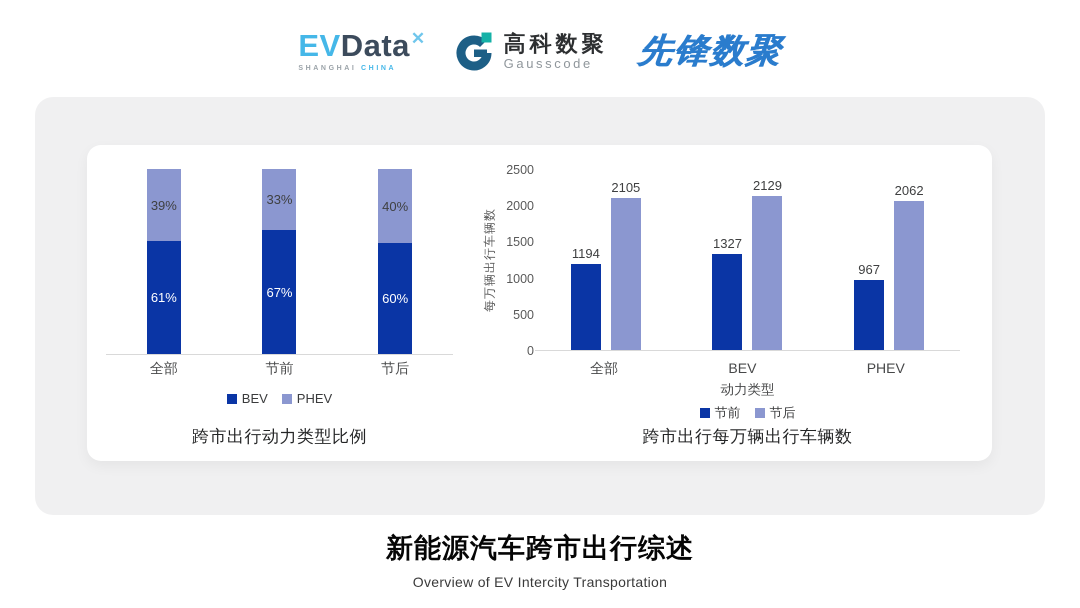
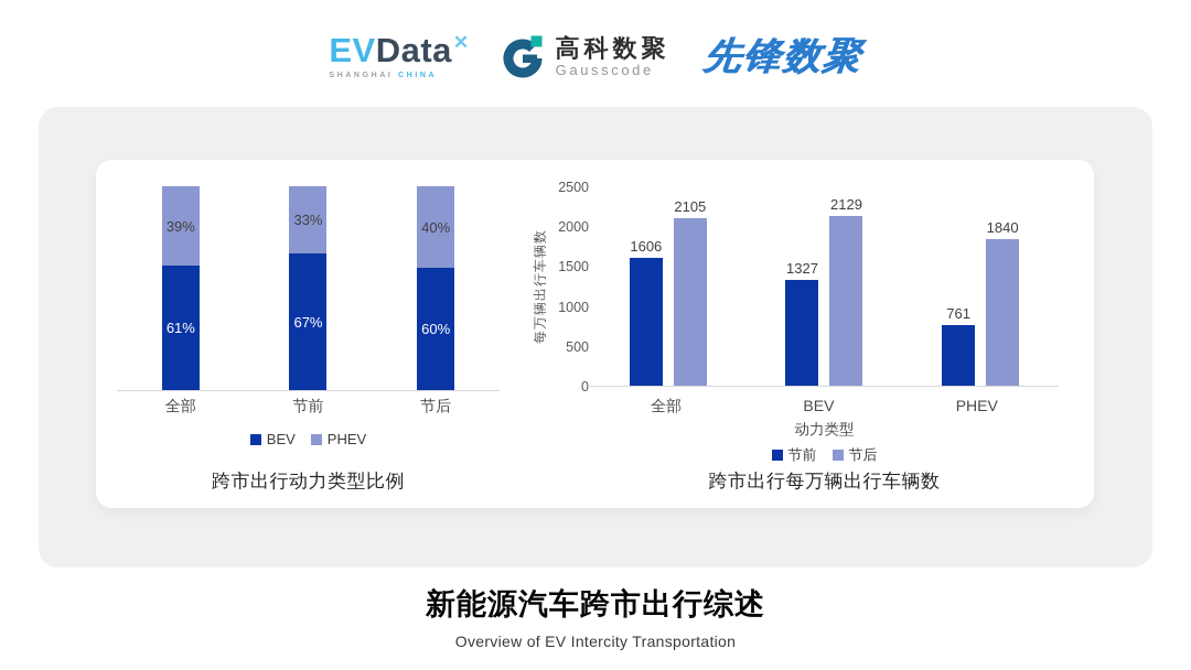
跨市出行每万辆出行车辆数/节前/全部: 1194 -> 1606
跨市出行每万辆出行车辆数/节前/PHEV: 967 -> 761
跨市出行每万辆出行车辆数/节后/PHEV: 2062 -> 1840
